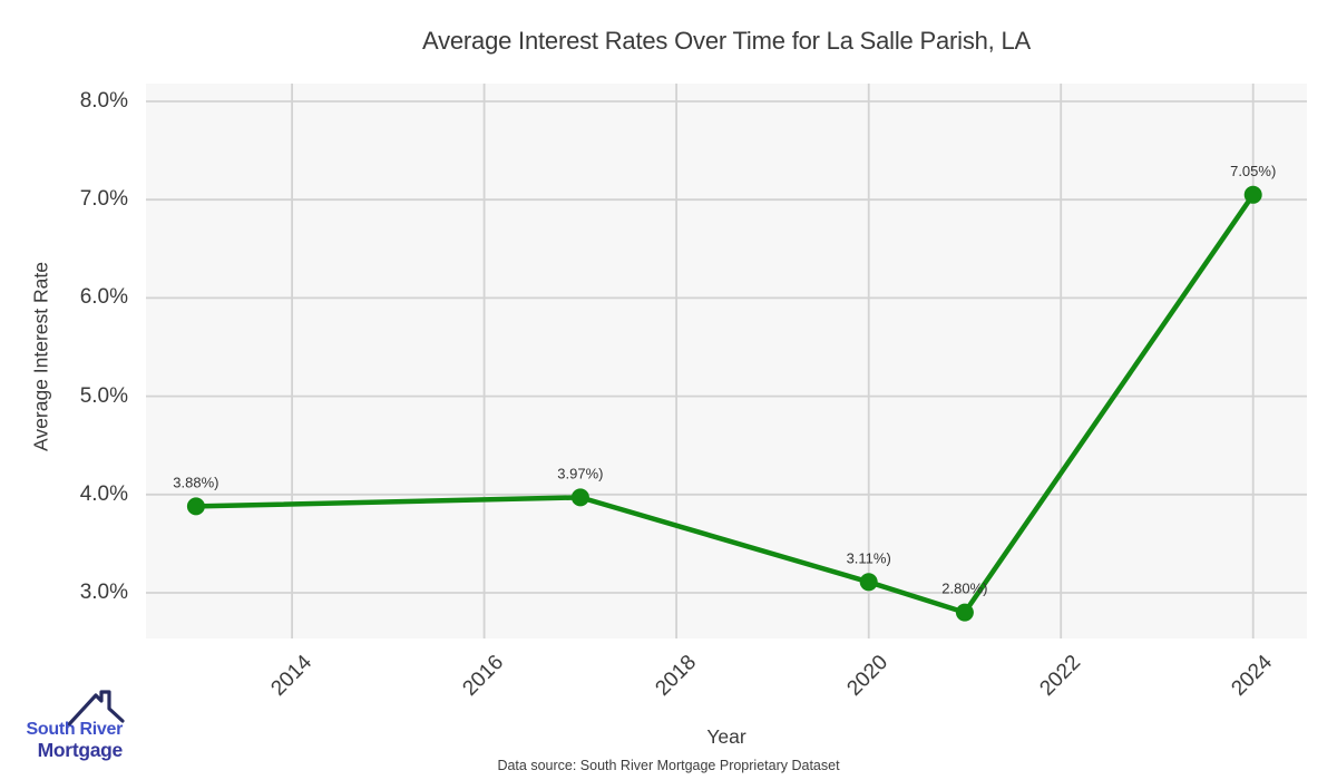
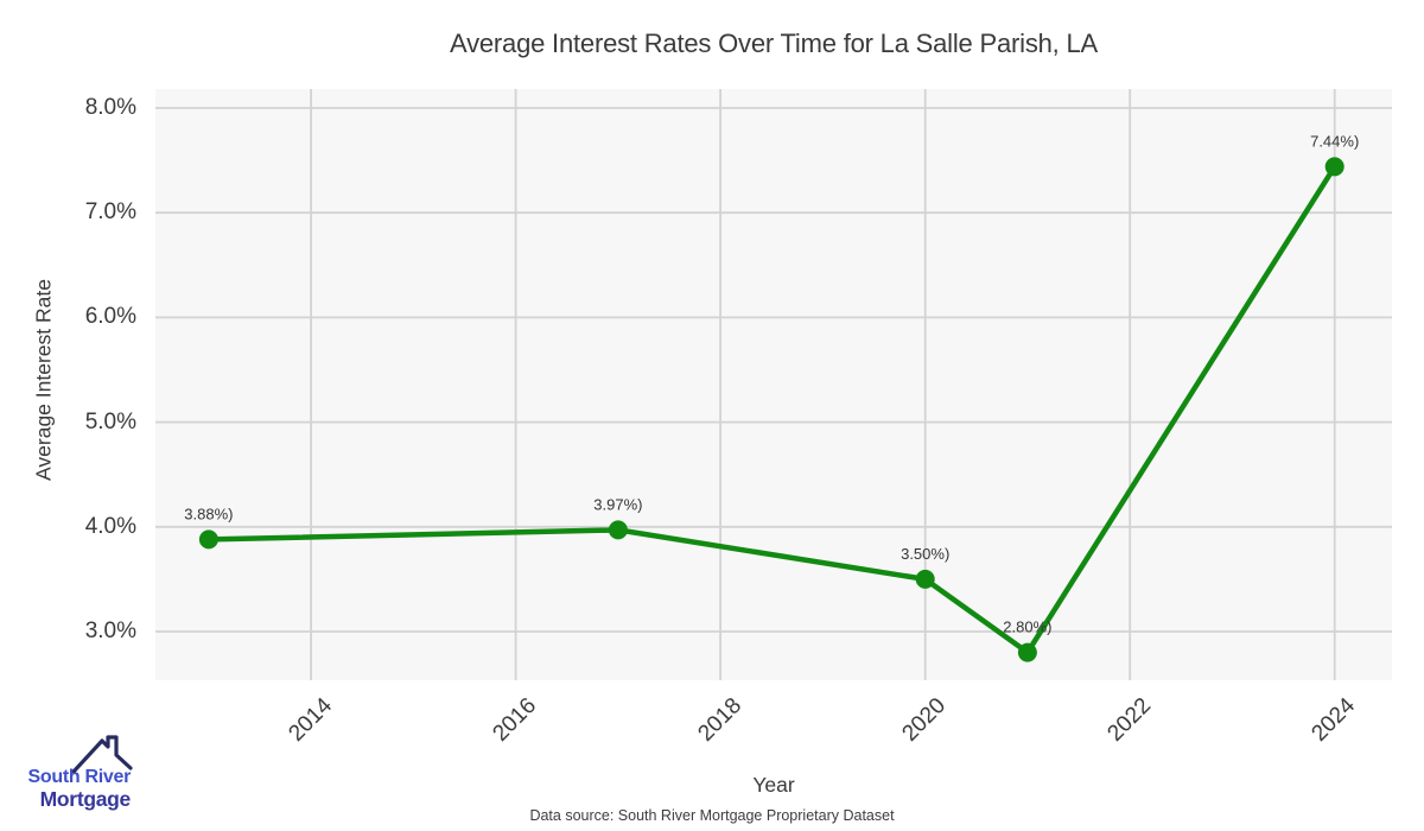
2020: 3.11% -> 3.50%
2024: 7.05% -> 7.44%
